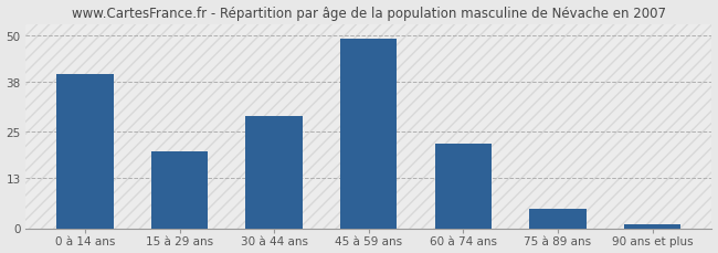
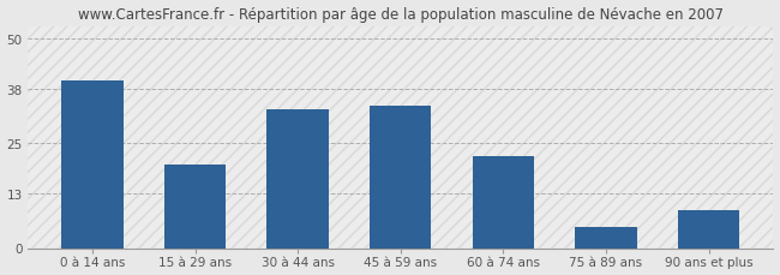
30 à 44 ans: 29 -> 33
45 à 59 ans: 49 -> 34
90 ans et plus: 1 -> 9
